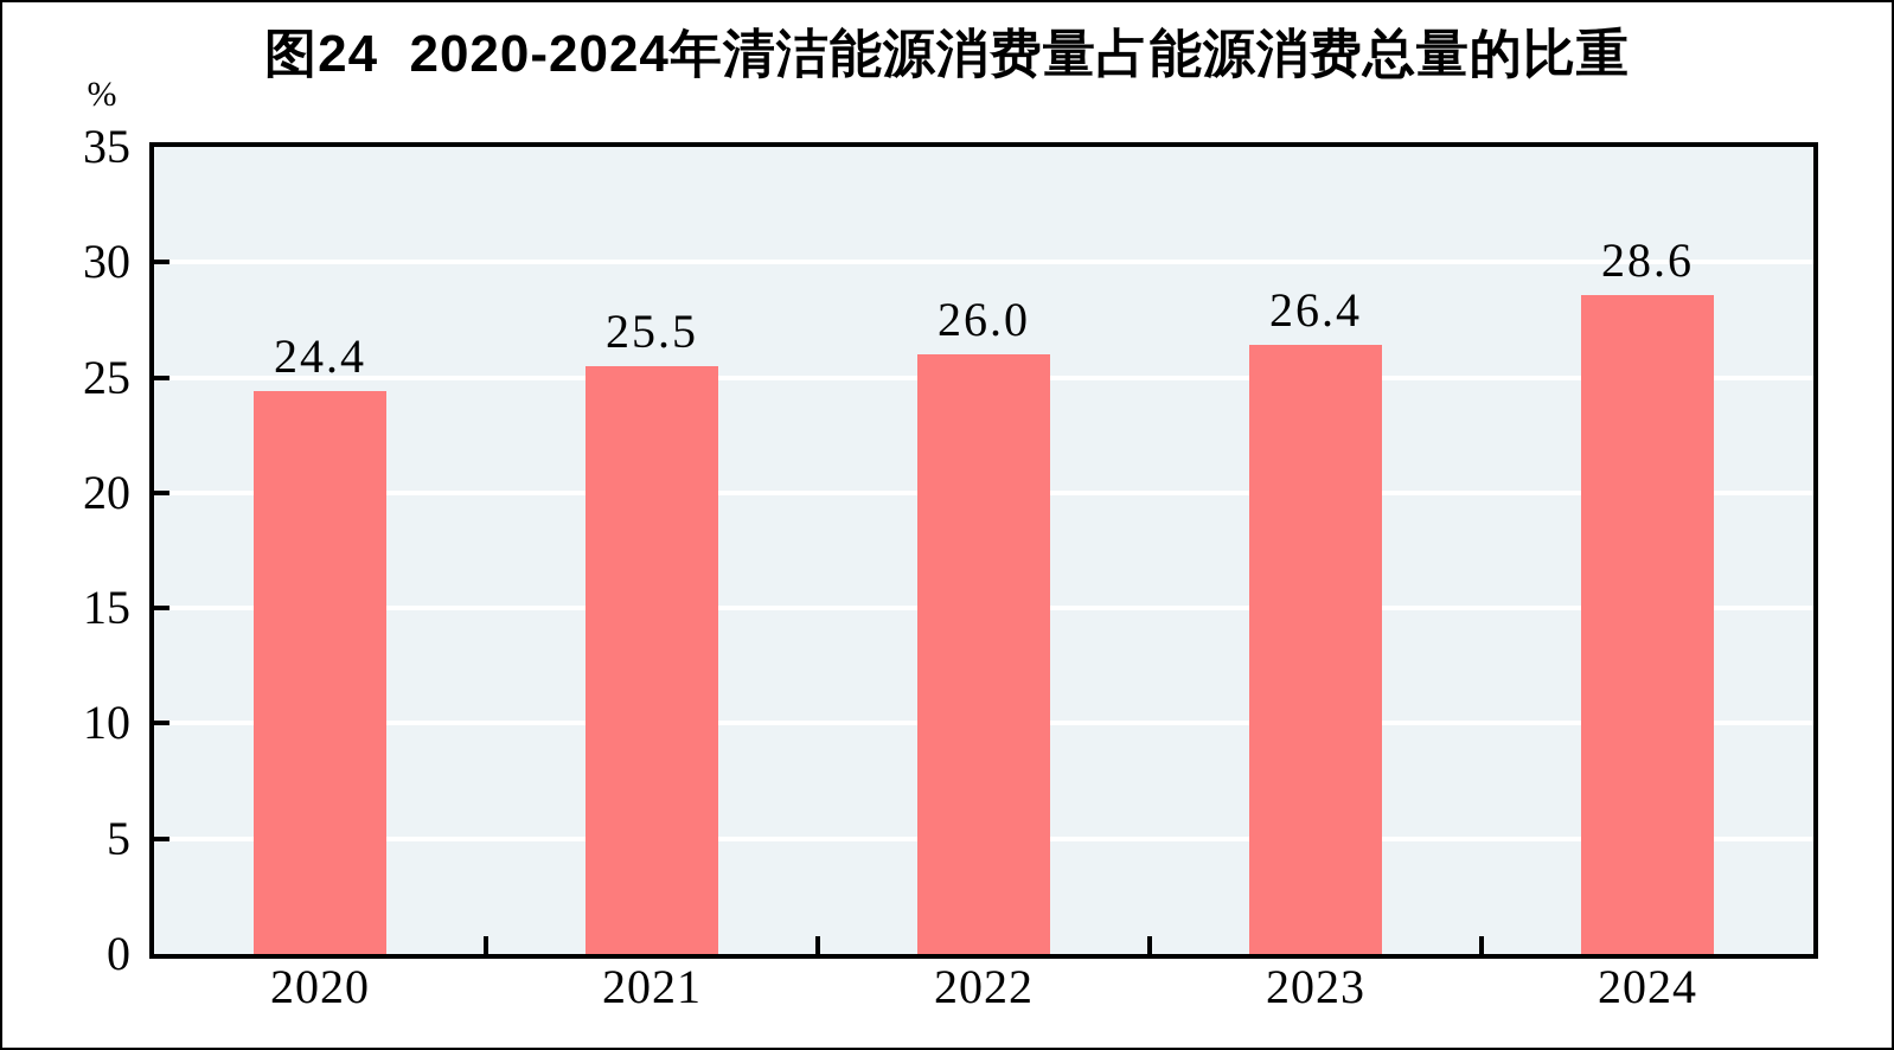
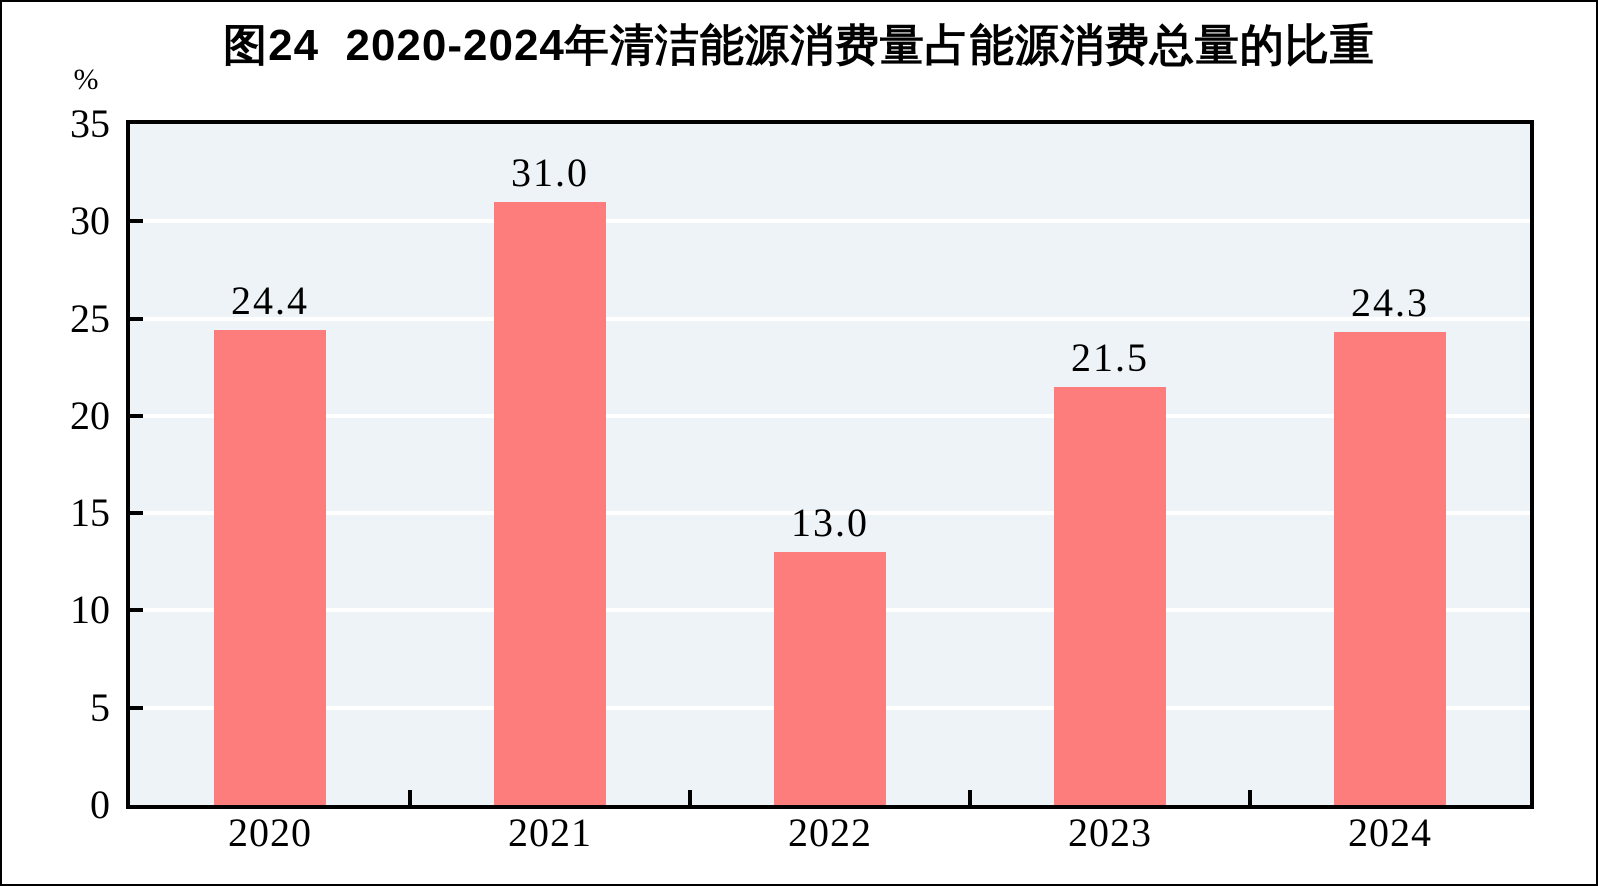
2021: 25.5 -> 31.0
2022: 26.0 -> 13.0
2023: 26.4 -> 21.5
2024: 28.6 -> 24.3
